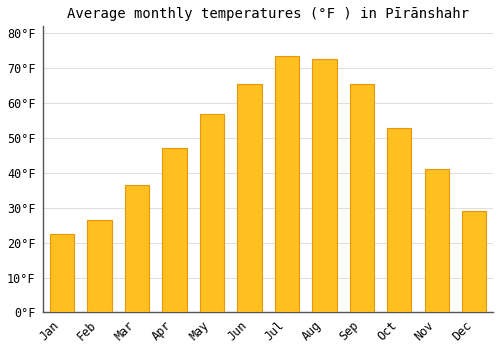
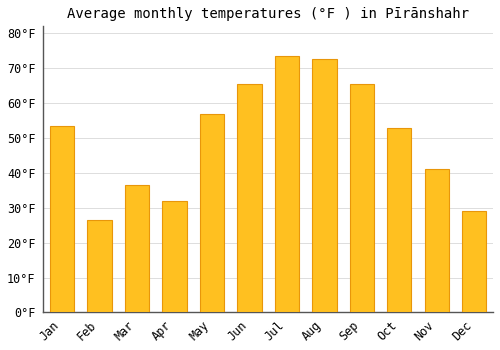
Jan: 22.5°F -> 53.5°F
Apr: 47.0°F -> 32.0°F
